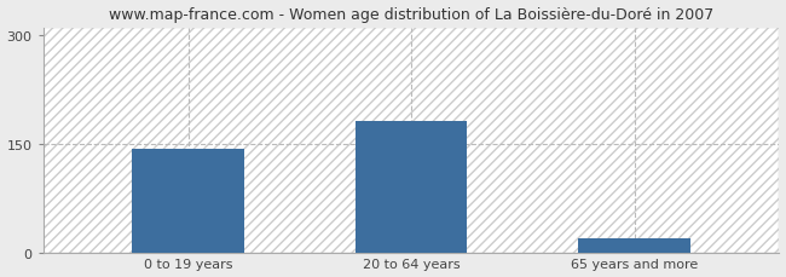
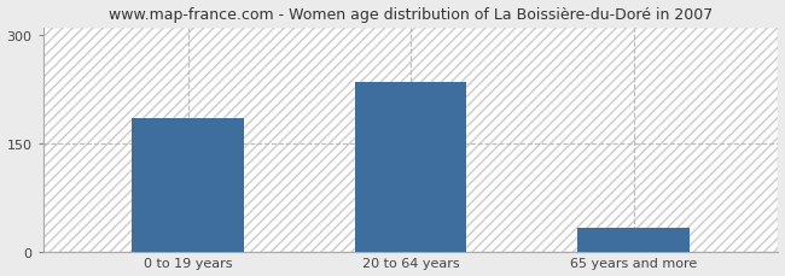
0 to 19 years: 143 -> 184
20 to 64 years: 182 -> 234
65 years and more: 20 -> 32
